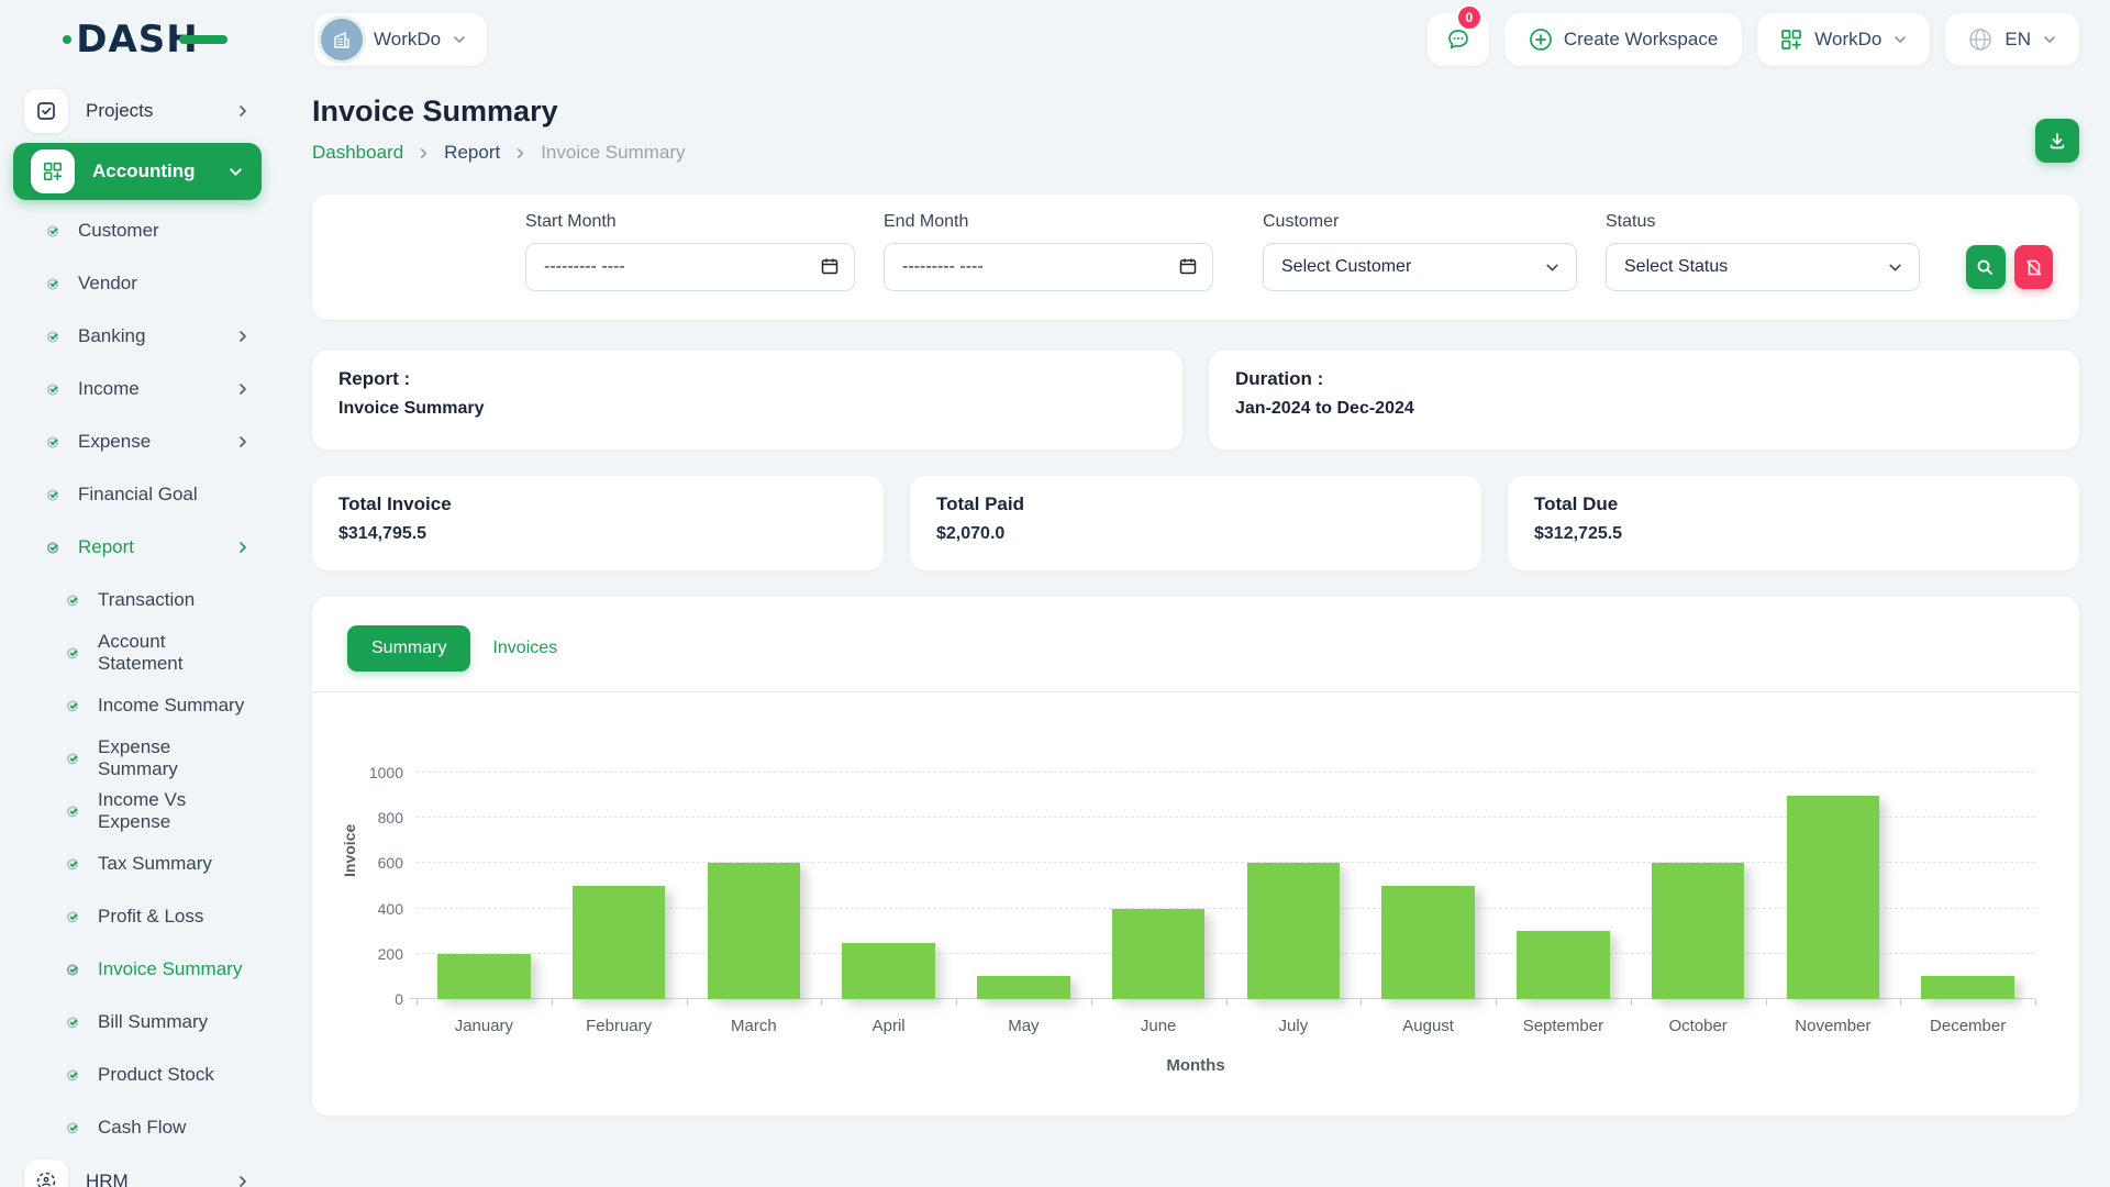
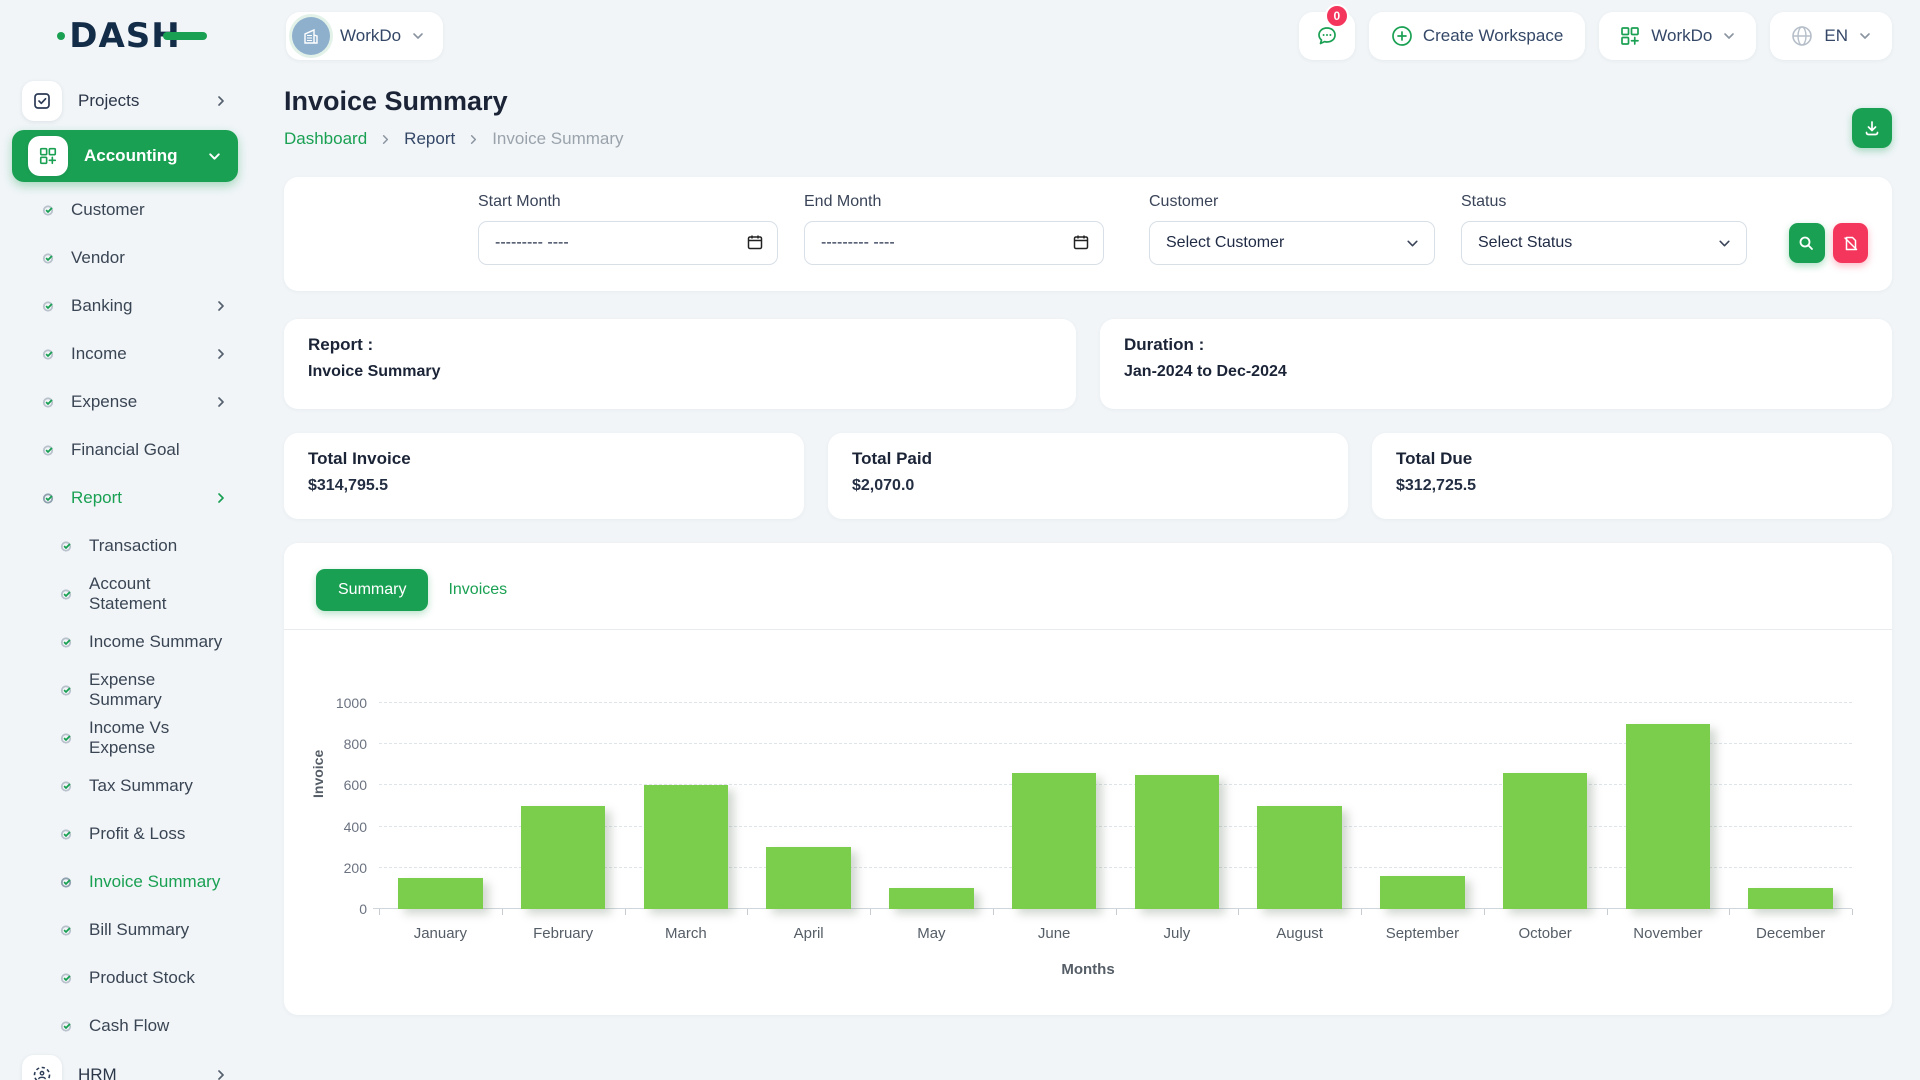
January: 200 -> 150
April: 250 -> 300
June: 400 -> 660
July: 600 -> 650
September: 300 -> 160
October: 600 -> 660
